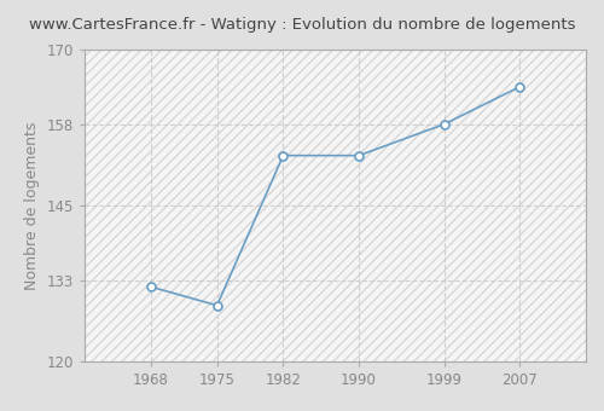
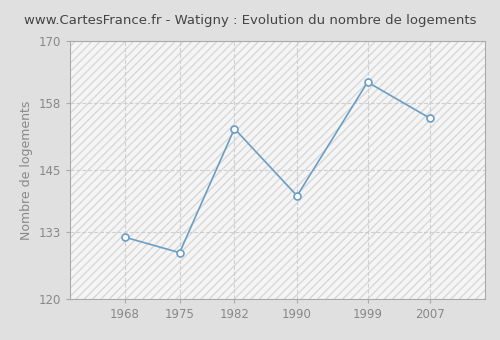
1990: 153 -> 140
1999: 158 -> 162
2007: 164 -> 155
